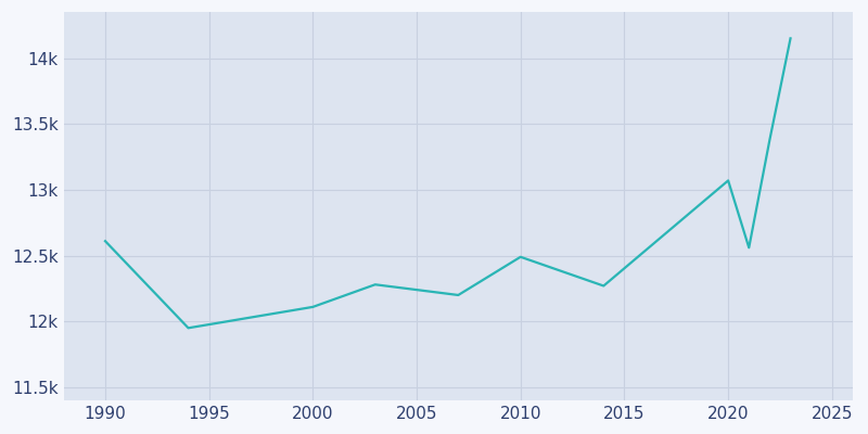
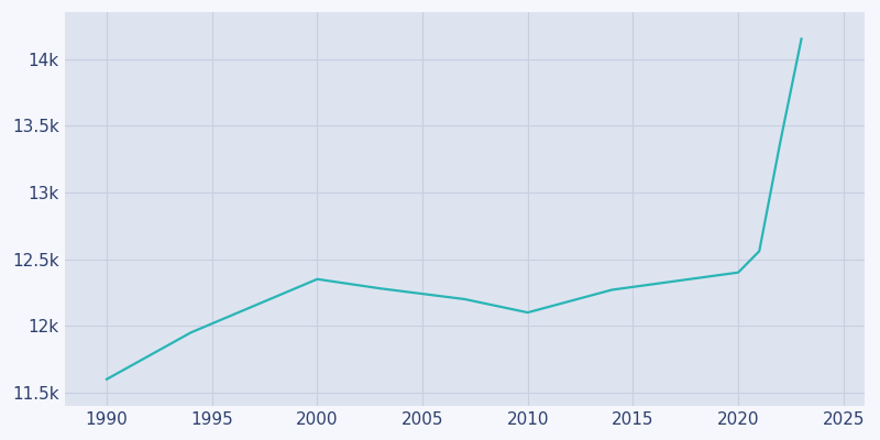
1990: 12.61k -> 11.60k
2000: 12.11k -> 12.35k
2010: 12.49k -> 12.10k
2020: 13.07k -> 12.40k
